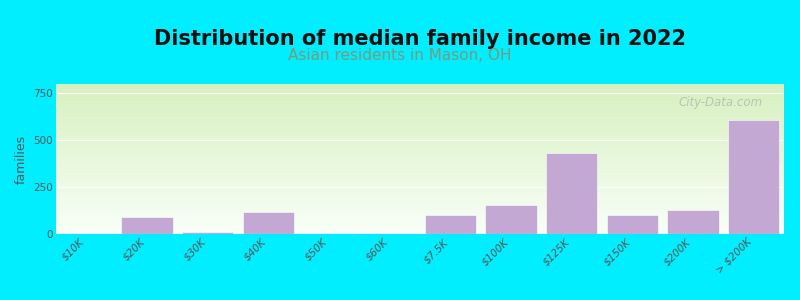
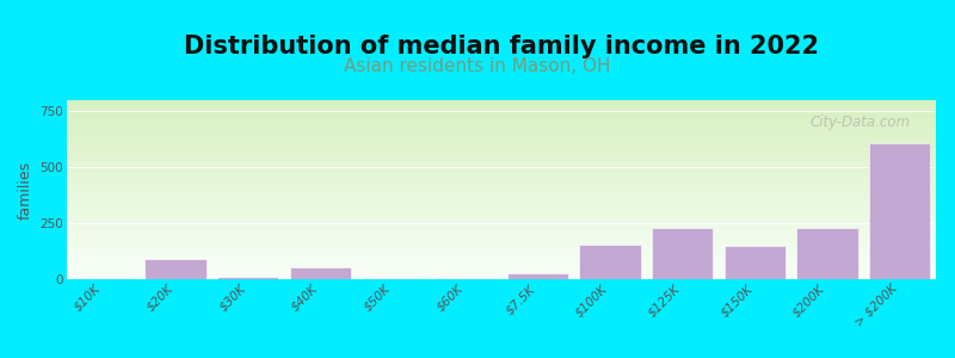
$40K: 120 -> 60
$7.5K: 100 -> 20
$125K: 430 -> 230
$150K: 100 -> 150
$200K: 130 -> 230
